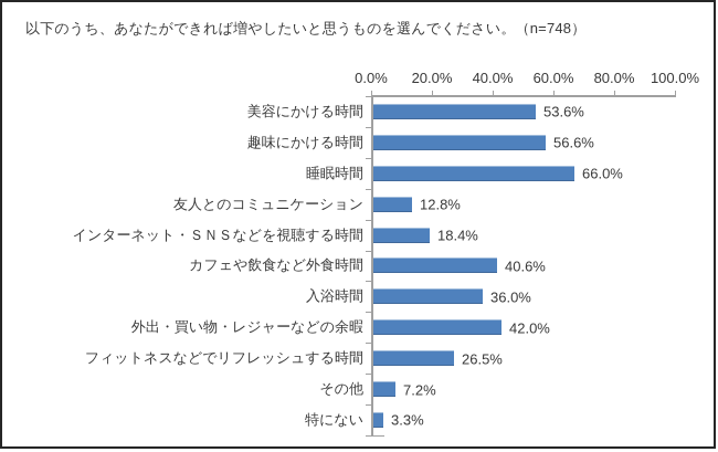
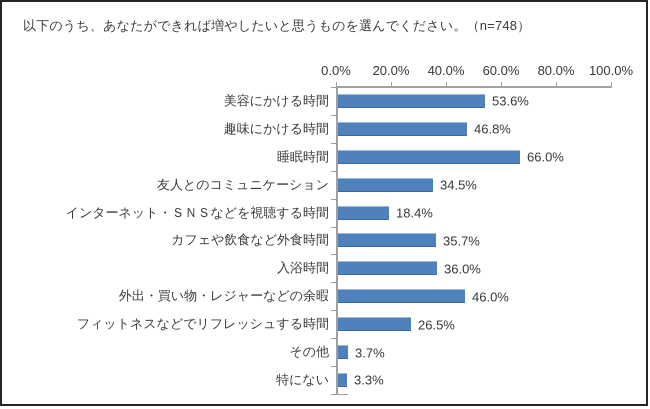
趣味にかける時間: 56.6% -> 46.8%
友人とのコミュニケーション: 12.8% -> 34.5%
カフェや飲食など外食時間: 40.6% -> 35.7%
外出・買い物・レジャーなどの余暇: 42.0% -> 46.0%
その他: 7.2% -> 3.7%
